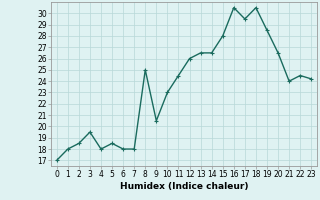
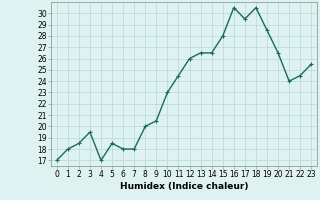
4: 18.0 -> 17.0
8: 25.0 -> 20.0
23: 24.2 -> 25.5
